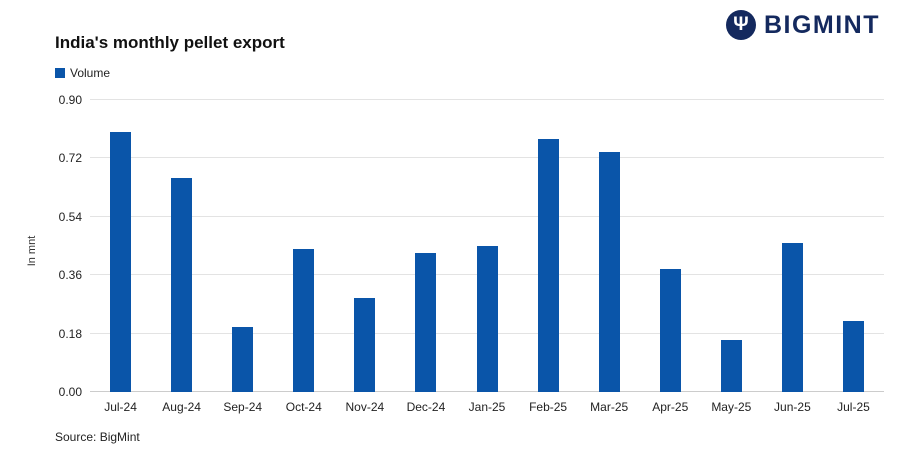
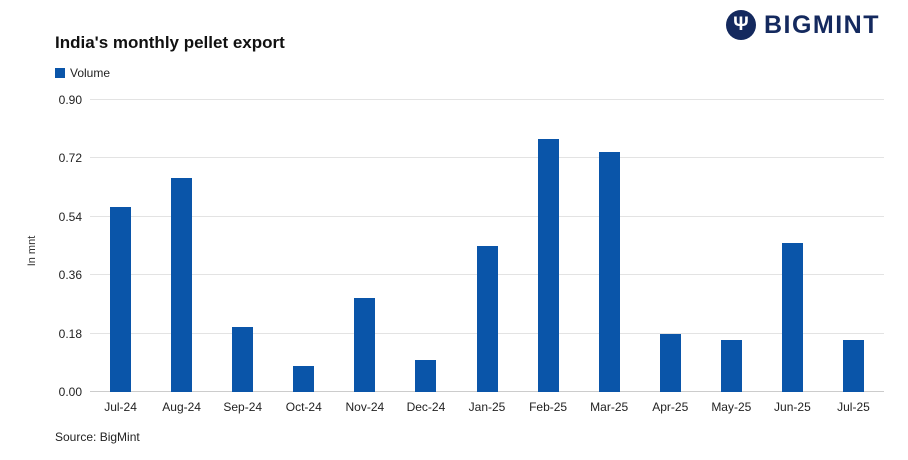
Jul-24: 0.80 -> 0.57
Oct-24: 0.44 -> 0.08
Dec-24: 0.43 -> 0.10
Apr-25: 0.38 -> 0.18
Jul-25: 0.22 -> 0.16
